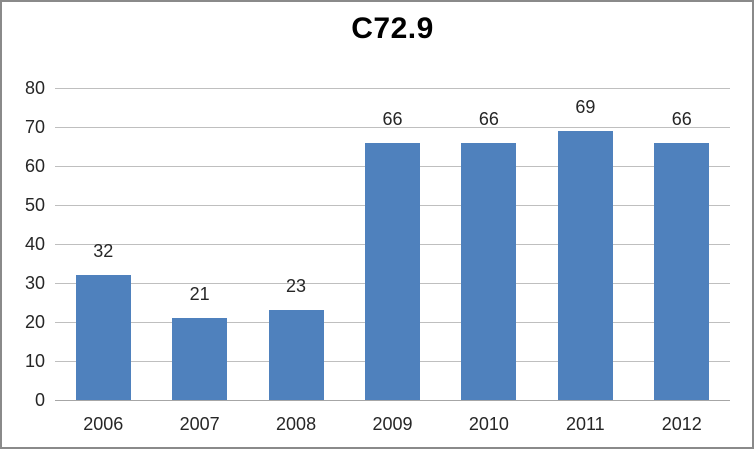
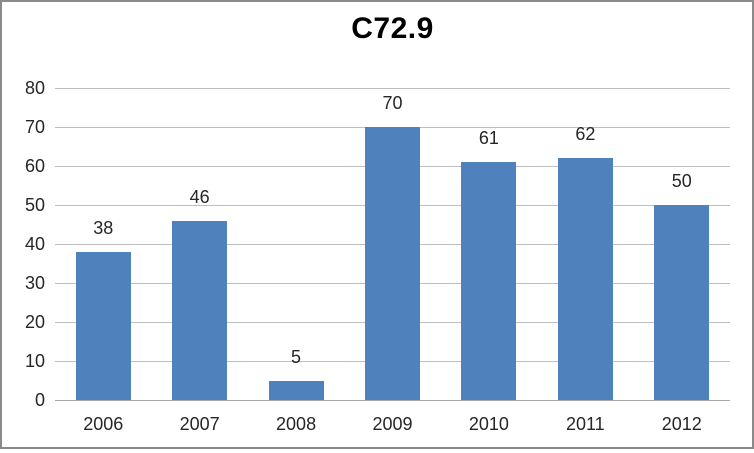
2006: 32 -> 38
2007: 21 -> 46
2008: 23 -> 5
2009: 66 -> 70
2010: 66 -> 61
2011: 69 -> 62
2012: 66 -> 50
